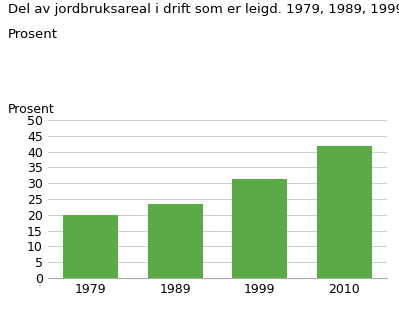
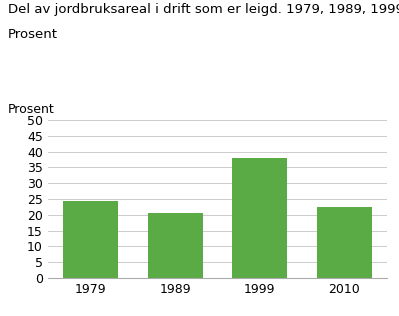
1979: 20.1 -> 24.5
1989: 23.5 -> 20.5
1999: 31.3 -> 38.0
2010: 41.7 -> 22.5
